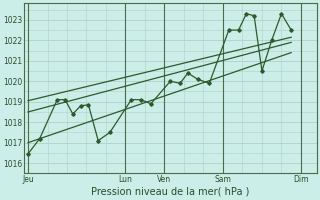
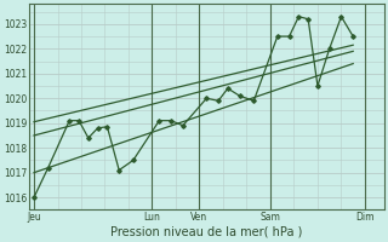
Jeu: 1016.45 -> 1016.00
